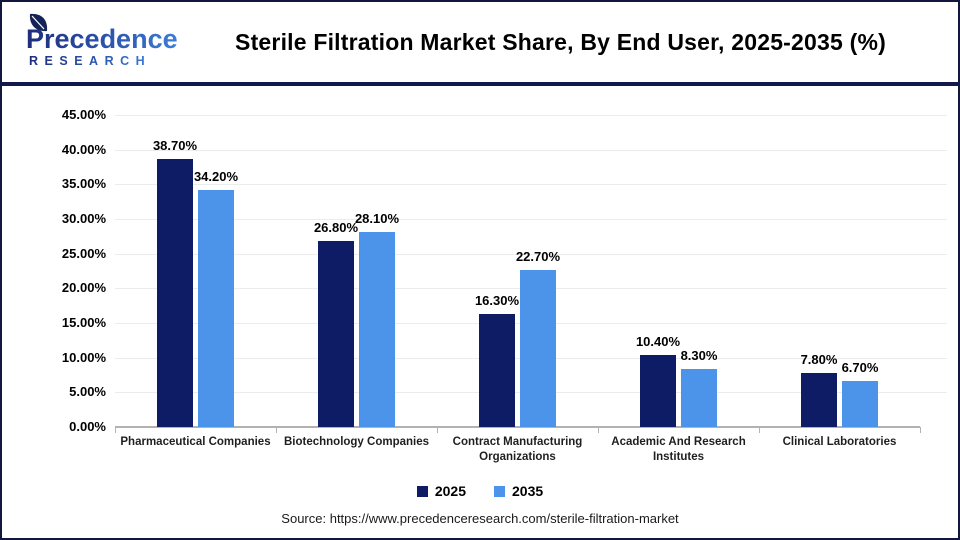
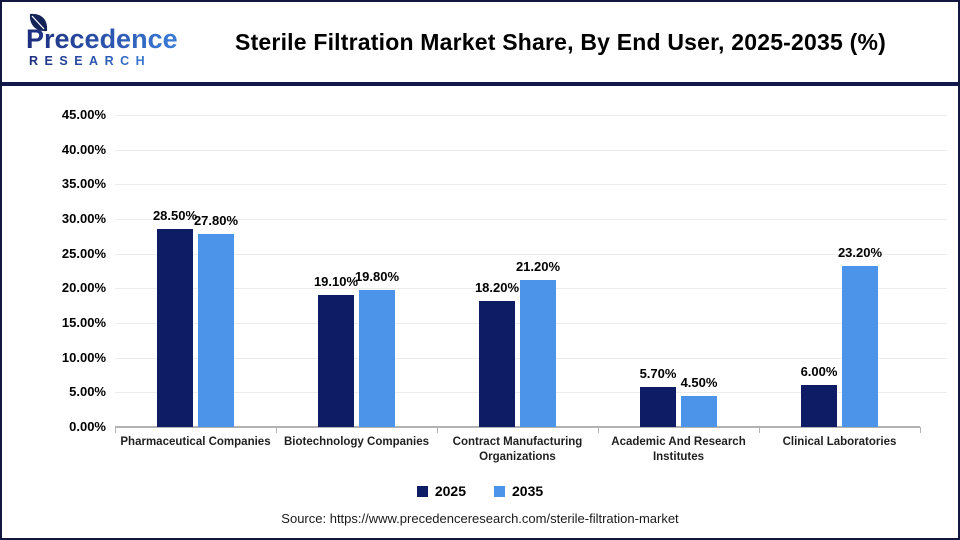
2025/Pharmaceutical Companies: 38.70% -> 28.50%
2035/Pharmaceutical Companies: 34.20% -> 27.80%
2025/Biotechnology Companies: 26.80% -> 19.10%
2035/Biotechnology Companies: 28.10% -> 19.80%
2025/Contract Manufacturing Organizations: 16.30% -> 18.20%
2035/Contract Manufacturing Organizations: 22.70% -> 21.20%
2025/Academic And Research Institutes: 10.40% -> 5.70%
2035/Academic And Research Institutes: 8.30% -> 4.50%
2025/Clinical Laboratories: 7.80% -> 6.00%
2035/Clinical Laboratories: 6.70% -> 23.20%
